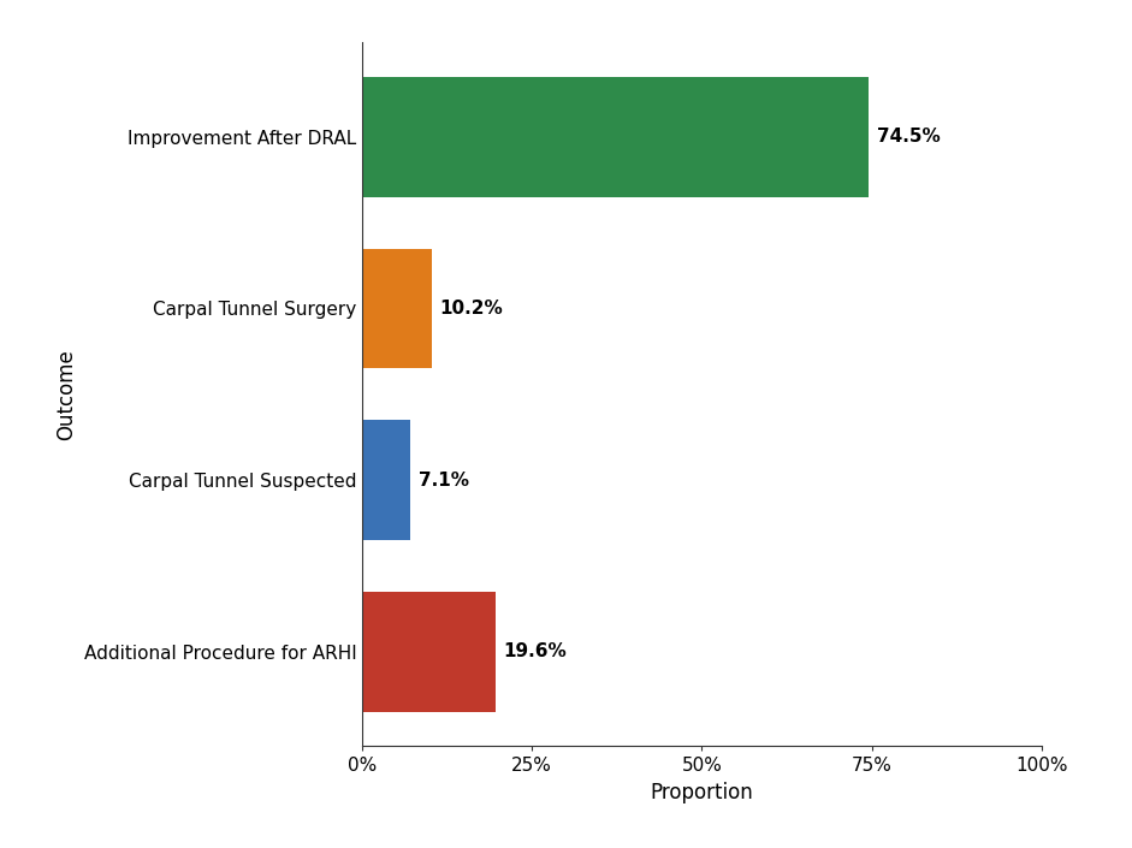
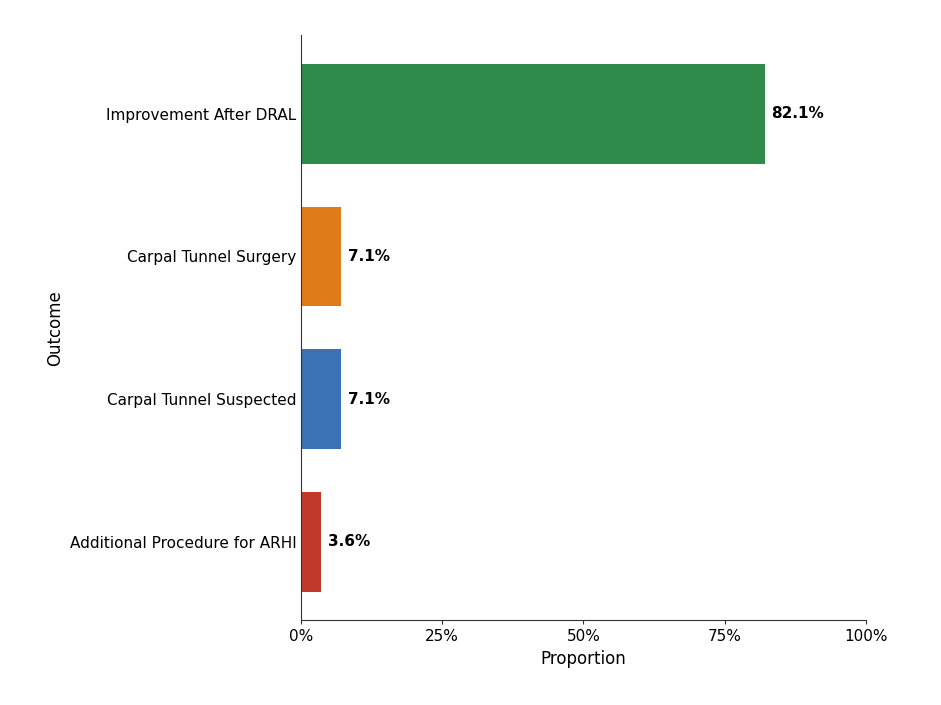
Improvement After DRAL: 74.5% -> 82.1%
Carpal Tunnel Surgery: 10.2% -> 7.1%
Additional Procedure for ARHI: 19.6% -> 3.6%
